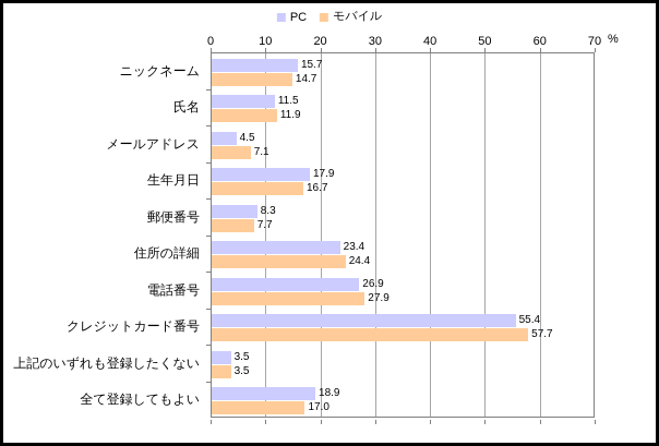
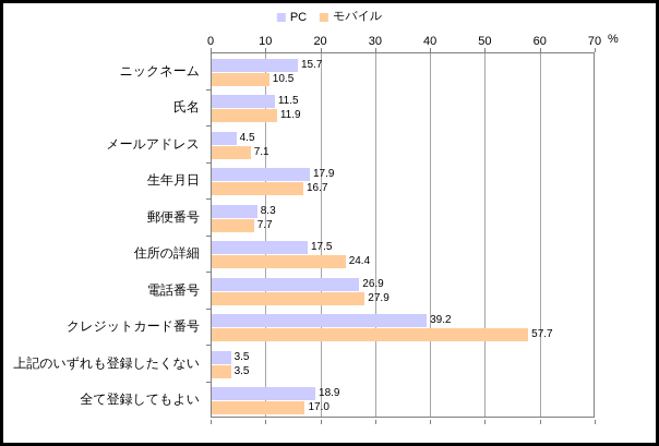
モバイル/ニックネーム: 14.7 -> 10.5
PC/住所の詳細: 23.4 -> 17.5
PC/クレジットカード番号: 55.4 -> 39.2
